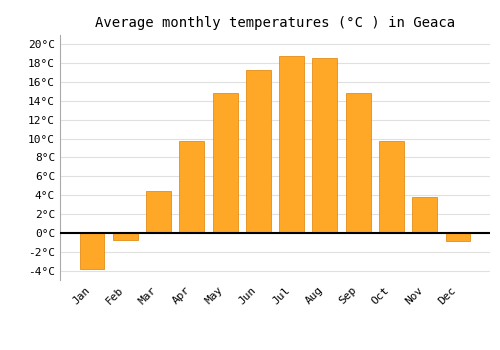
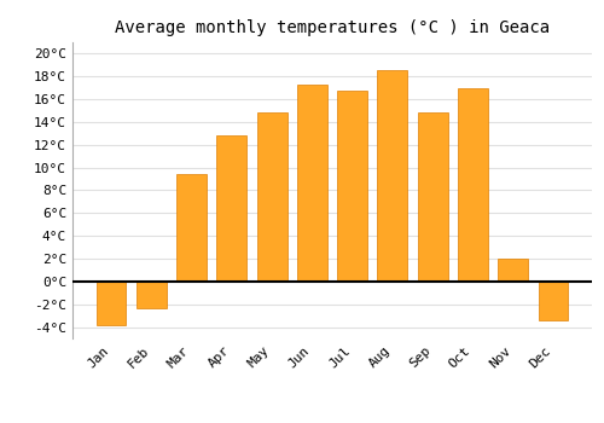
Feb: -0.8°C -> -2.4°C
Mar: 4.4°C -> 9.4°C
Apr: 9.8°C -> 12.8°C
Jul: 18.8°C -> 16.8°C
Oct: 9.7°C -> 17.0°C
Nov: 3.8°C -> 2.0°C
Dec: -0.9°C -> -3.4°C
